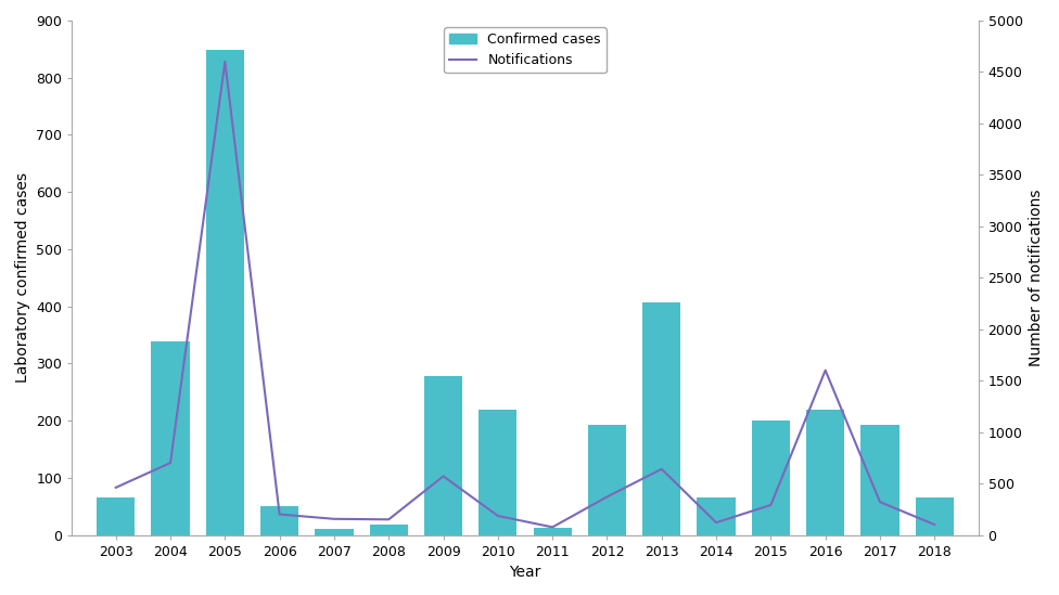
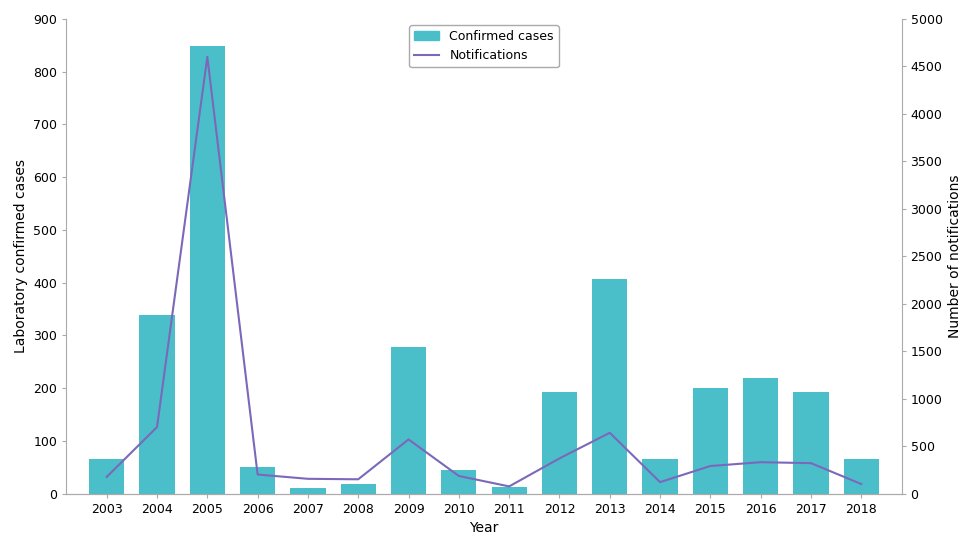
Notifications/2003: 460 -> 180
Confirmed cases/2010: 220 -> 45
Notifications/2016: 1600 -> 330
